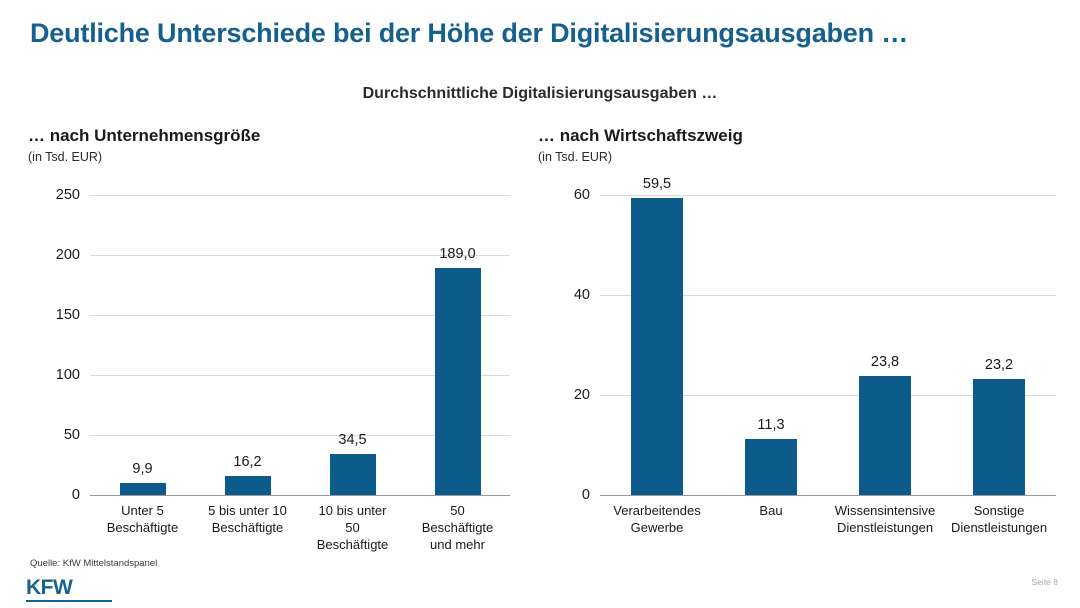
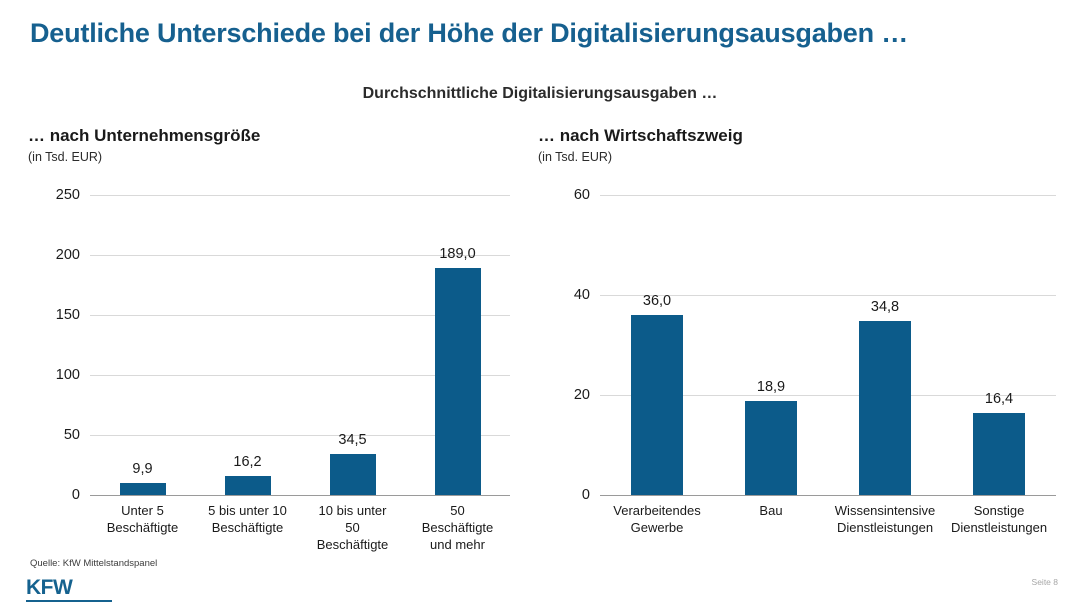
… nach Wirtschaftszweig/Verarbeitendes Gewerbe: 59,5 -> 36,0
… nach Wirtschaftszweig/Bau: 11,3 -> 18,9
… nach Wirtschaftszweig/Wissensintensive Dienstleistungen: 23,8 -> 34,8
… nach Wirtschaftszweig/Sonstige Dienstleistungen: 23,2 -> 16,4
